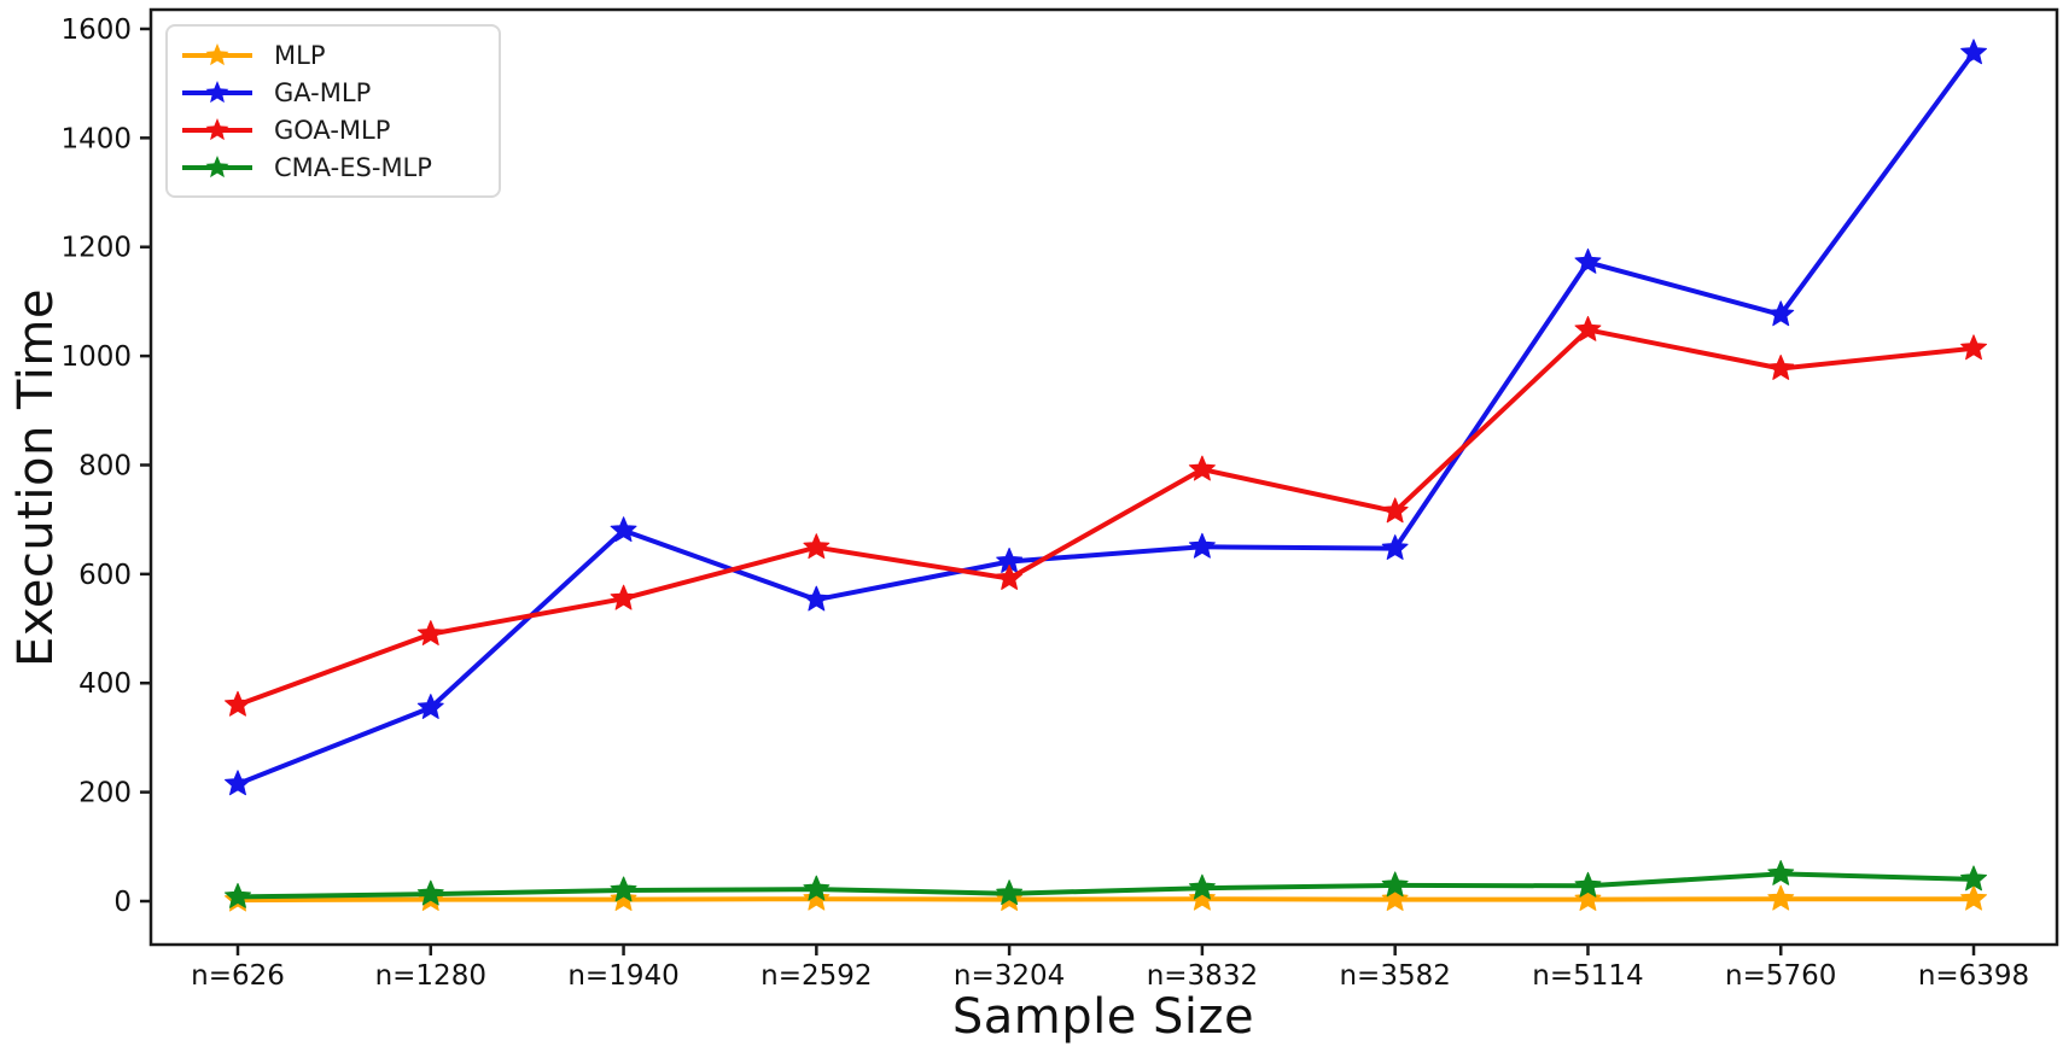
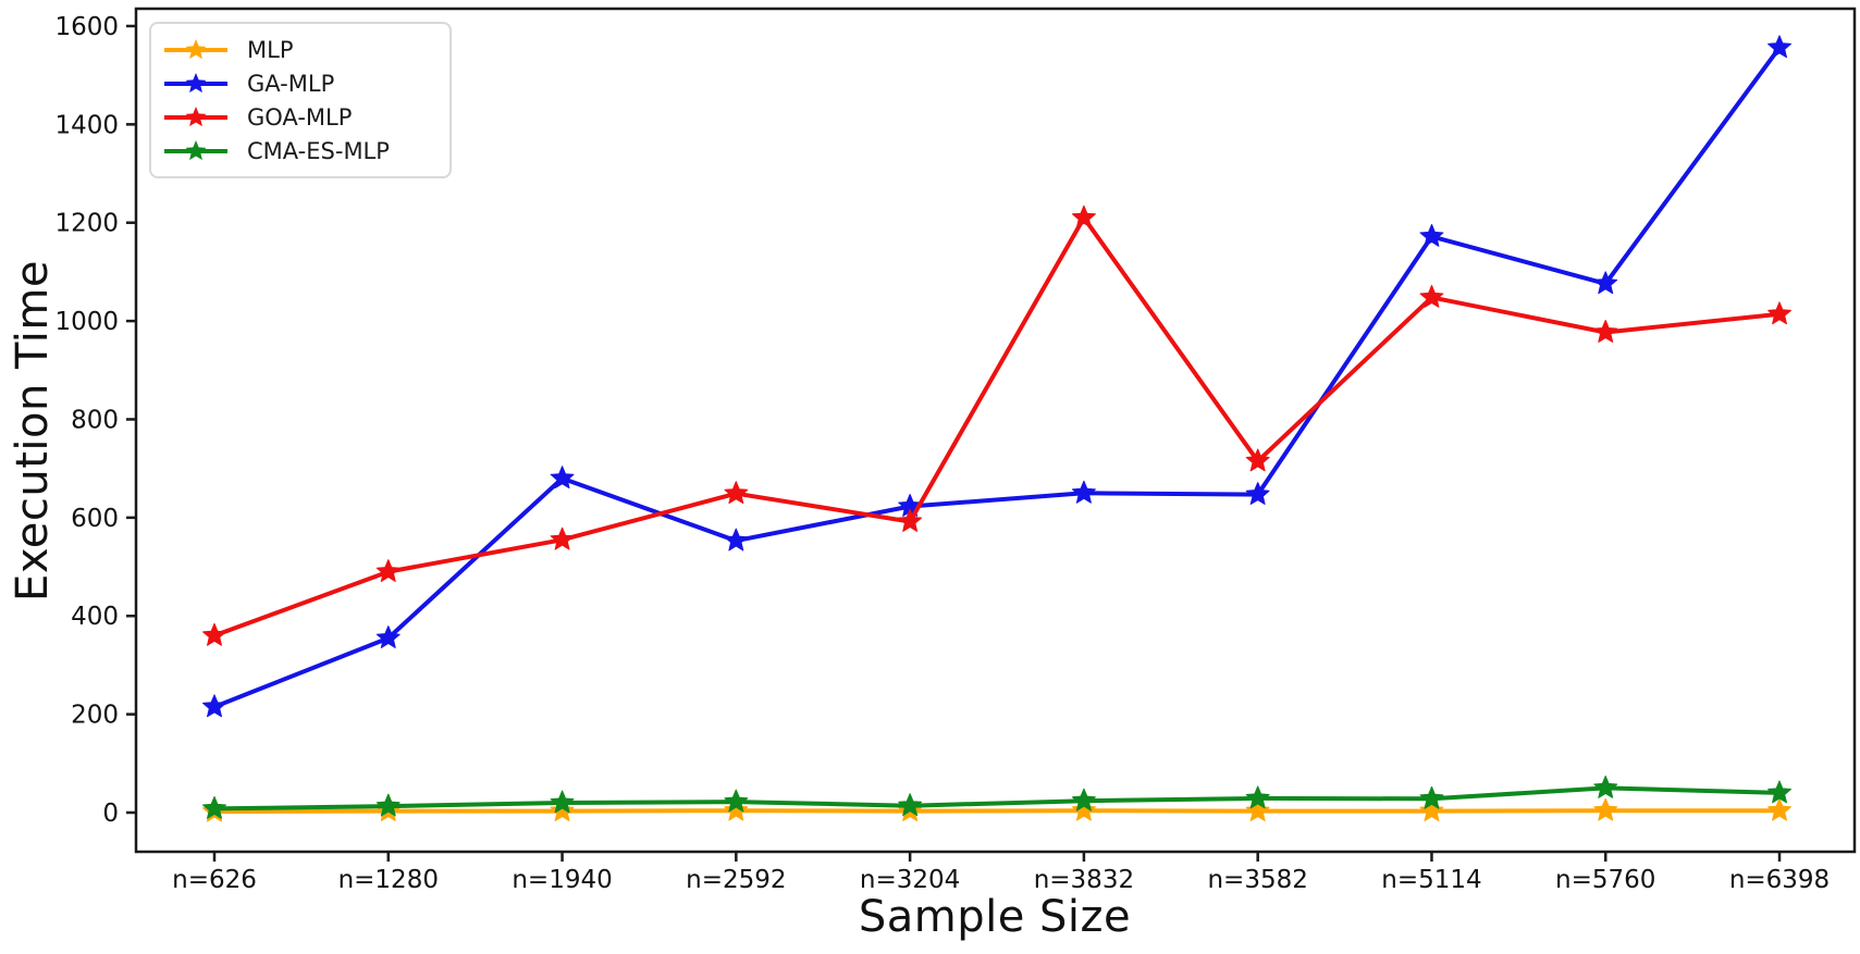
GOA-MLP/n=3832: 790 -> 1210
